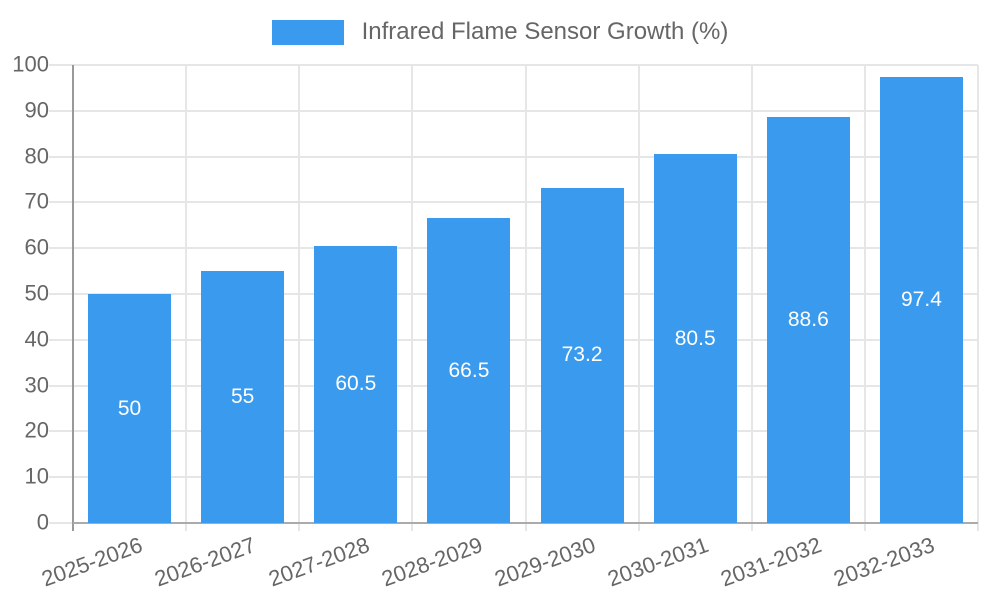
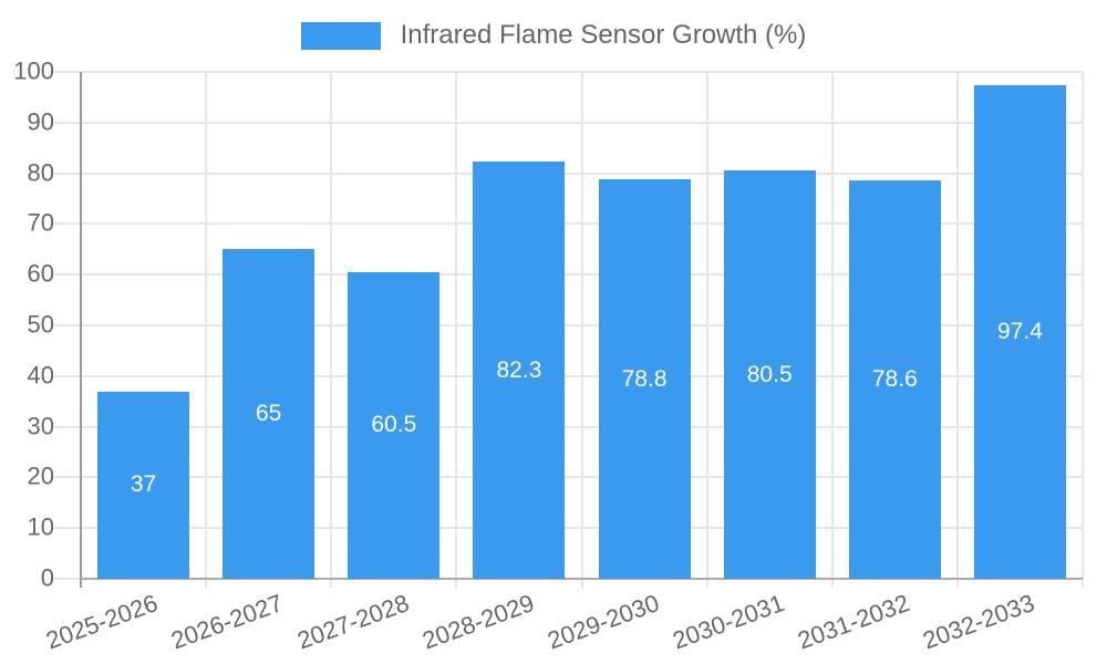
2025-2026: 50 -> 37
2026-2027: 55 -> 65
2028-2029: 66.5 -> 82.3
2029-2030: 73.2 -> 78.8
2031-2032: 88.6 -> 78.6
